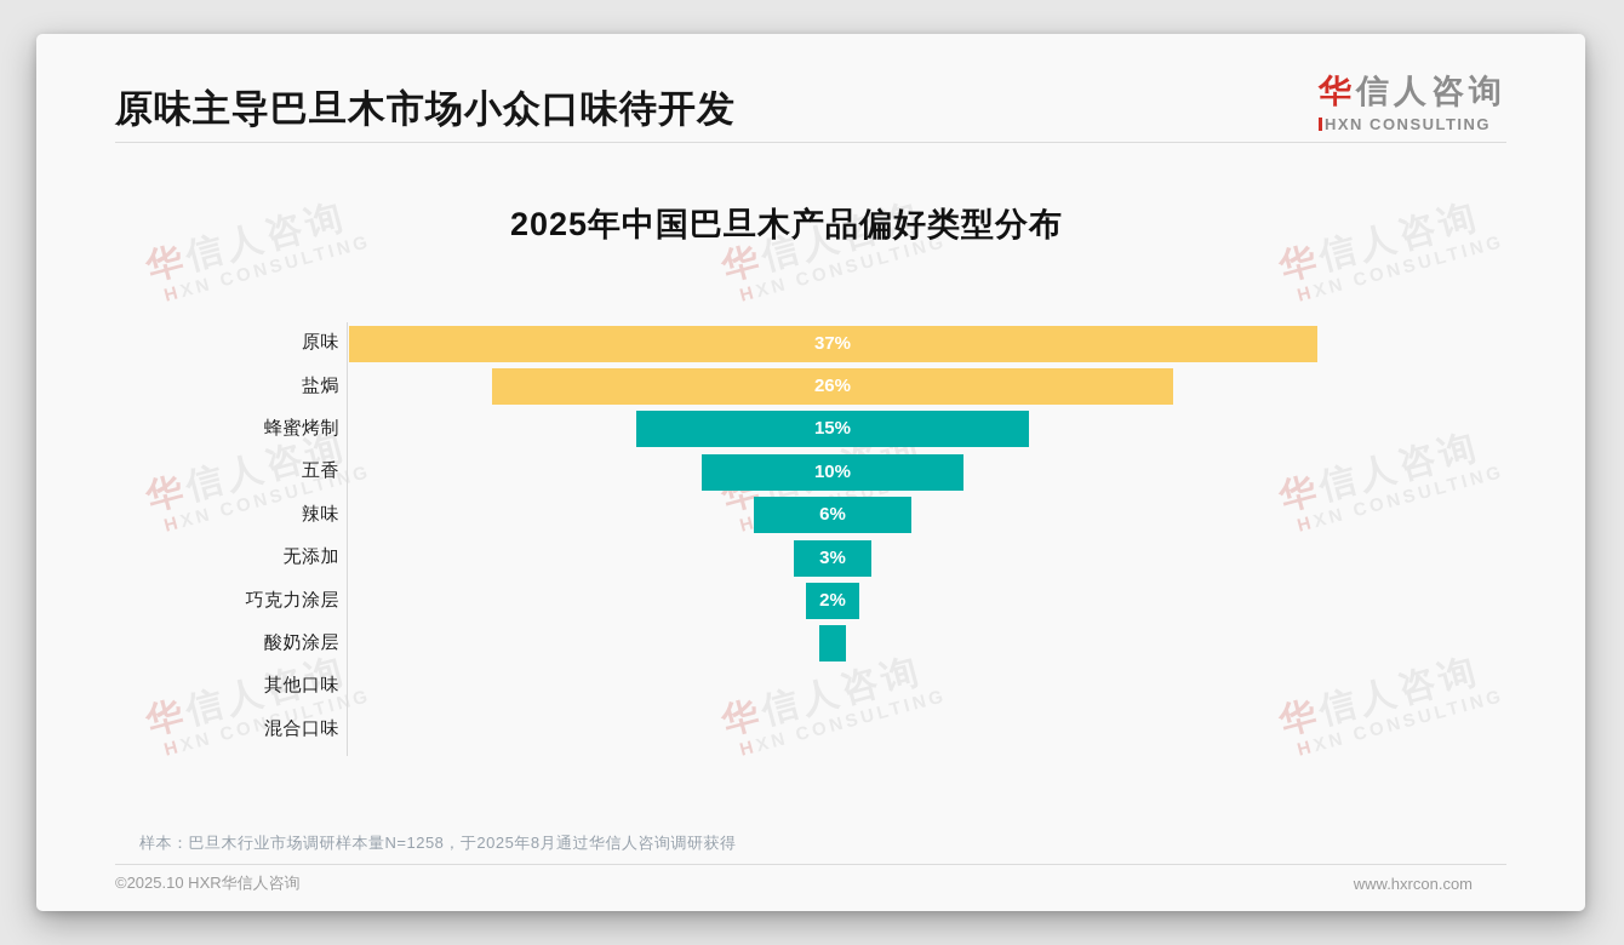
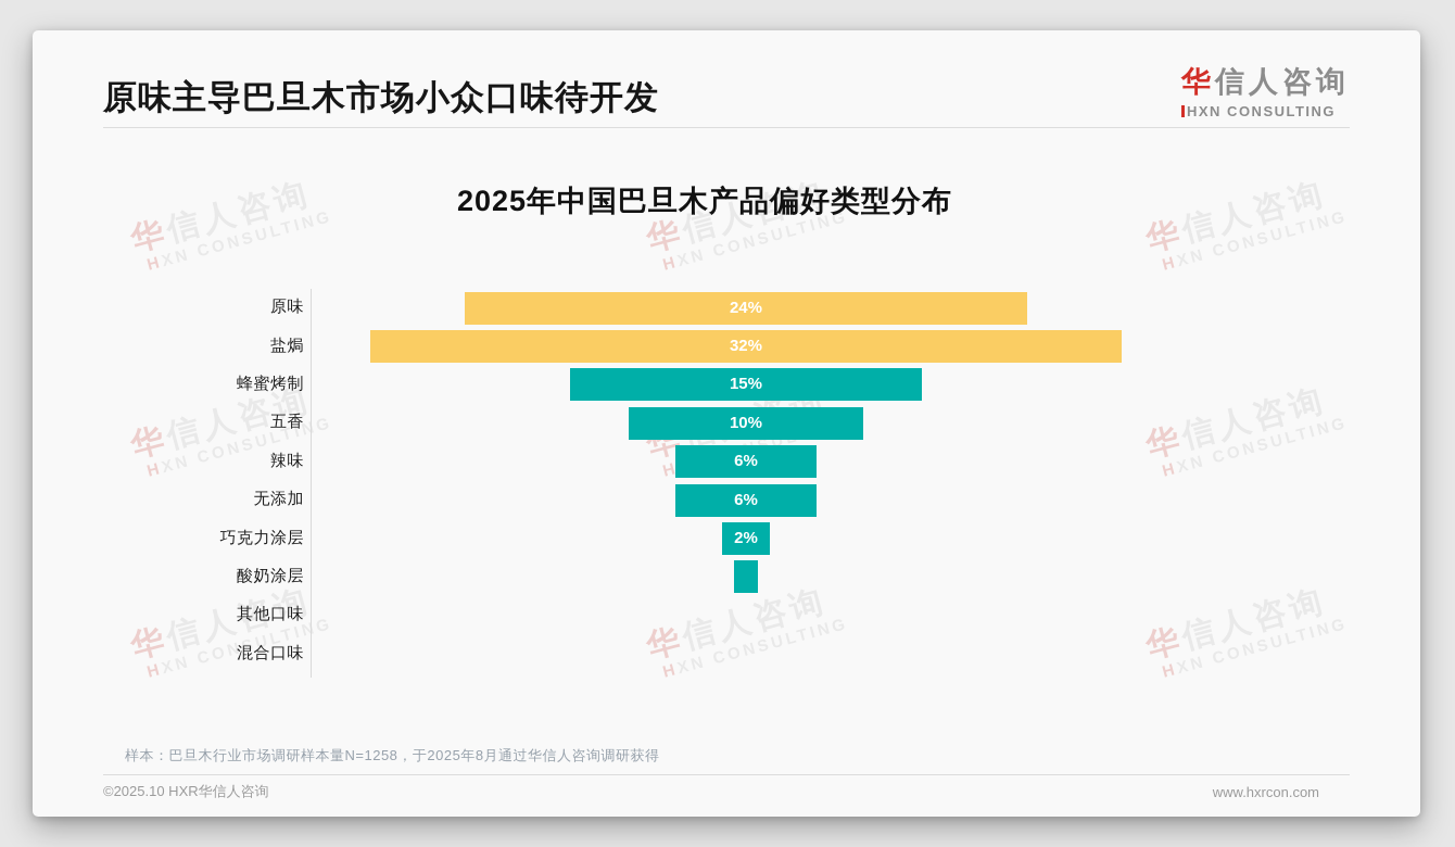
原味: 37% -> 24%
盐焗: 26% -> 32%
无添加: 3% -> 6%
